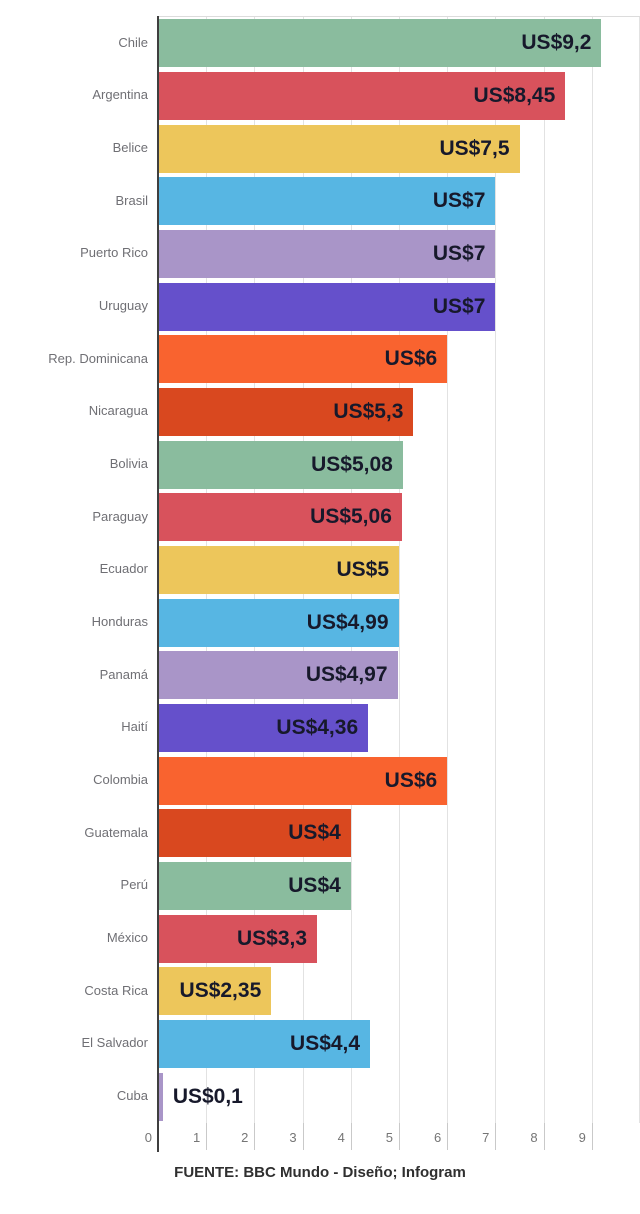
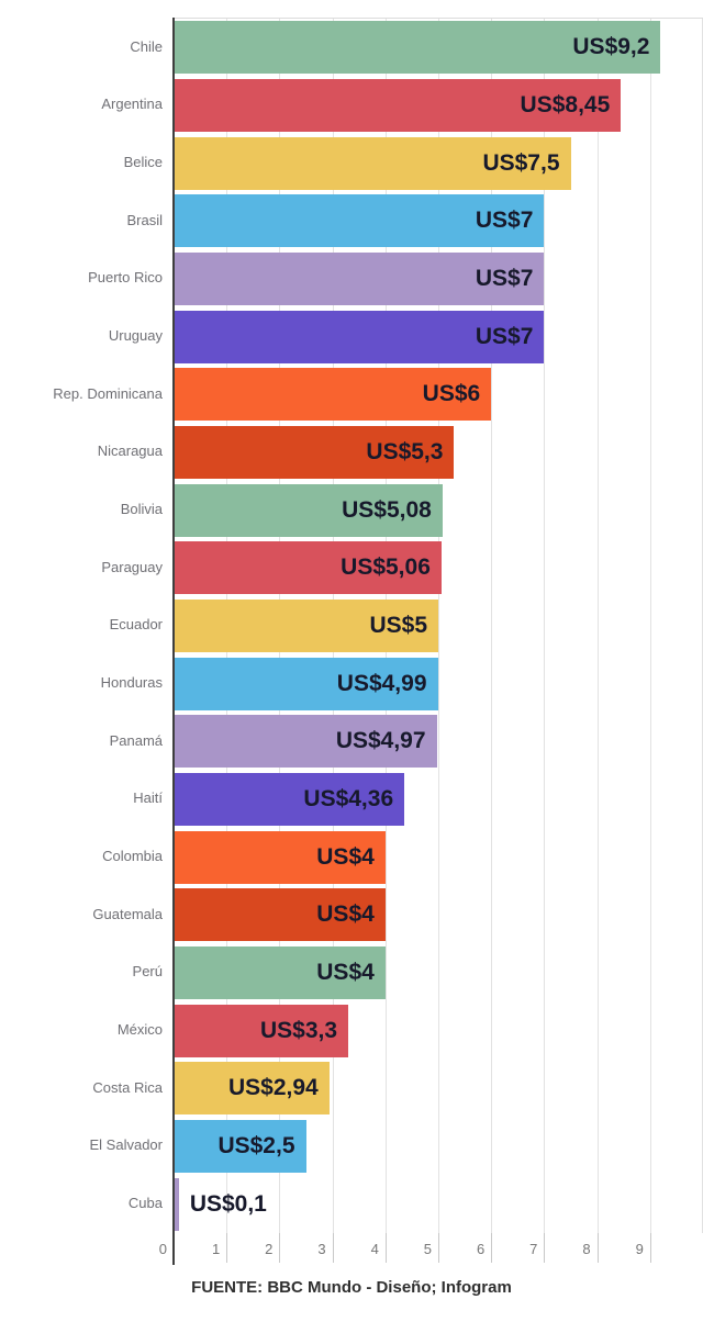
Colombia: 6 -> 4
Costa Rica: 2,35 -> 2,94
El Salvador: 4,4 -> 2,5
